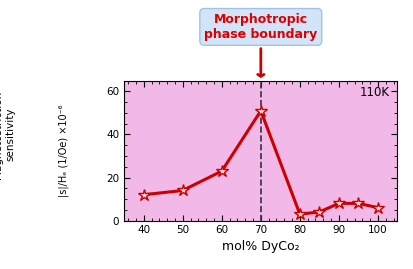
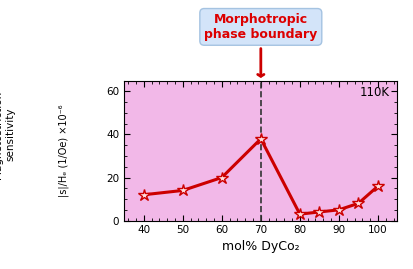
60: 23 -> 20
70: 51 -> 38
90: 8 -> 5
100: 6 -> 16
